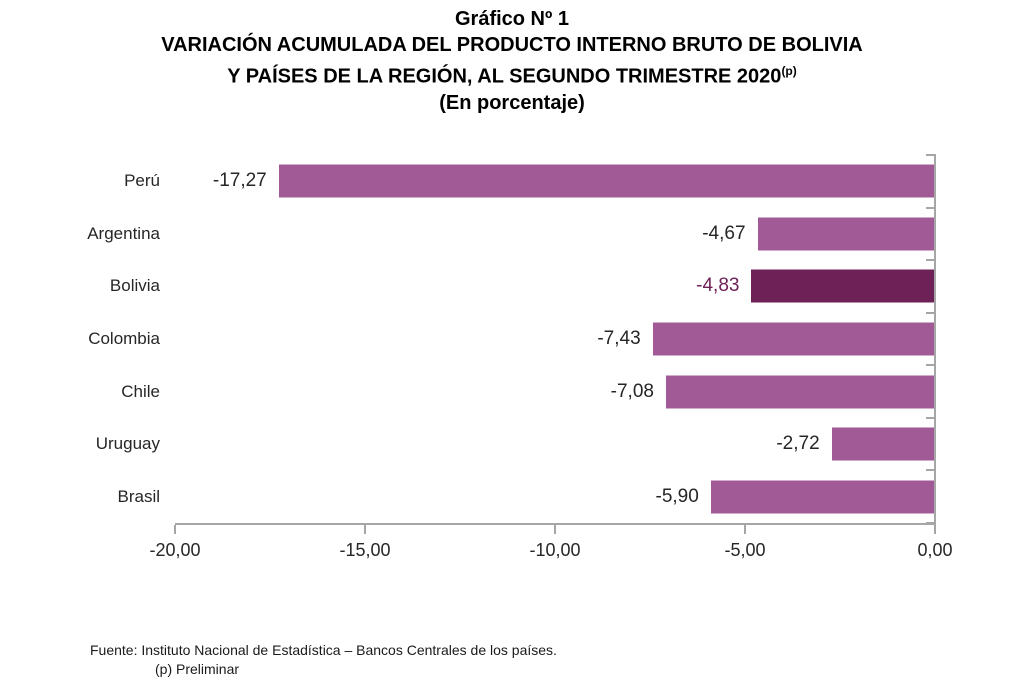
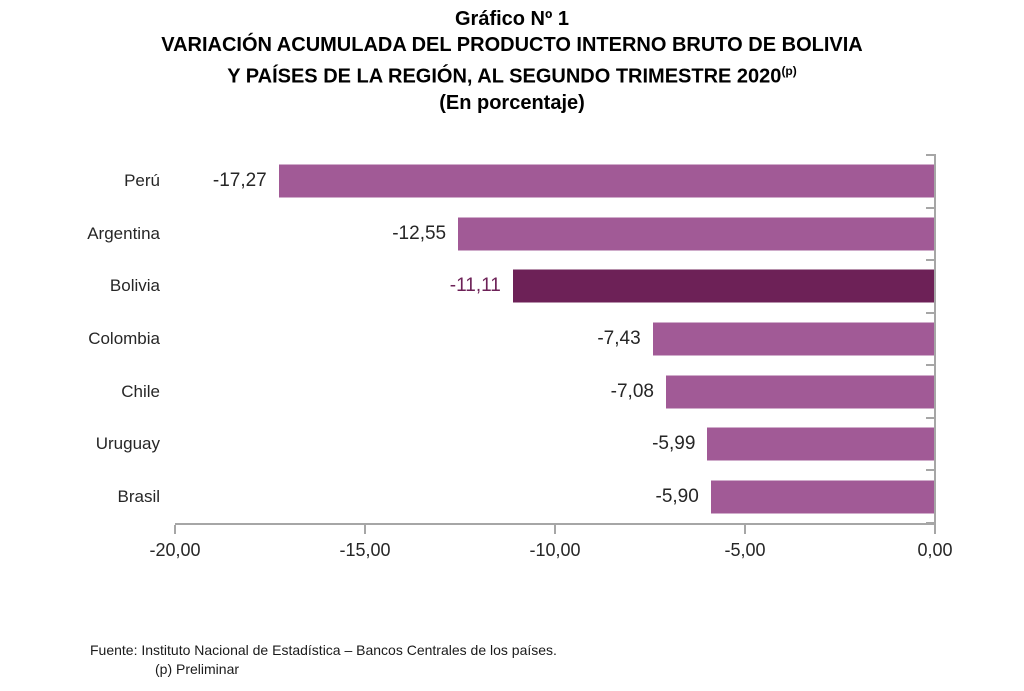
Argentina: -4,67 -> -12,55
Bolivia: -4,83 -> -11,11
Uruguay: -2,72 -> -5,99
